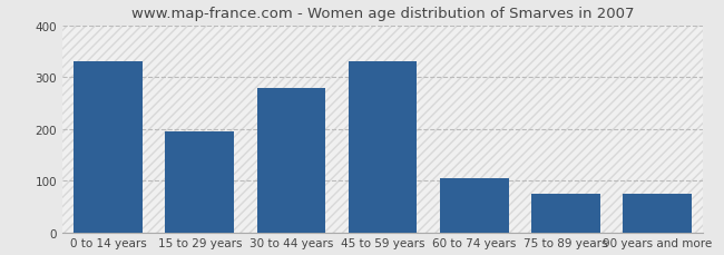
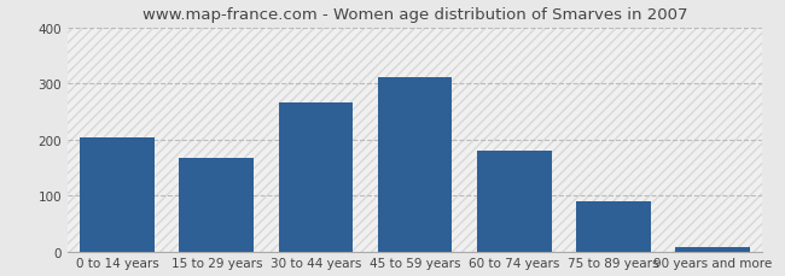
0 to 14 years: 330 -> 204
15 to 29 years: 195 -> 168
30 to 44 years: 280 -> 267
45 to 59 years: 330 -> 311
60 to 74 years: 105 -> 180
75 to 89 years: 75 -> 90
90 years and more: 75 -> 8
